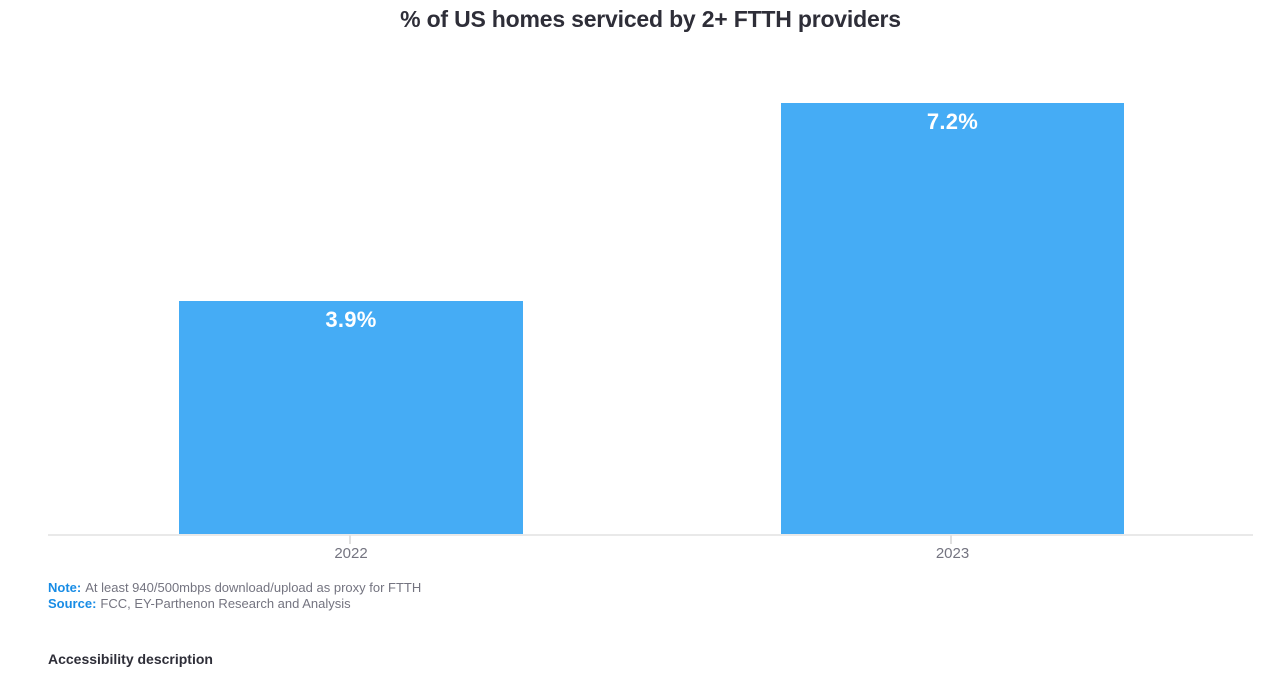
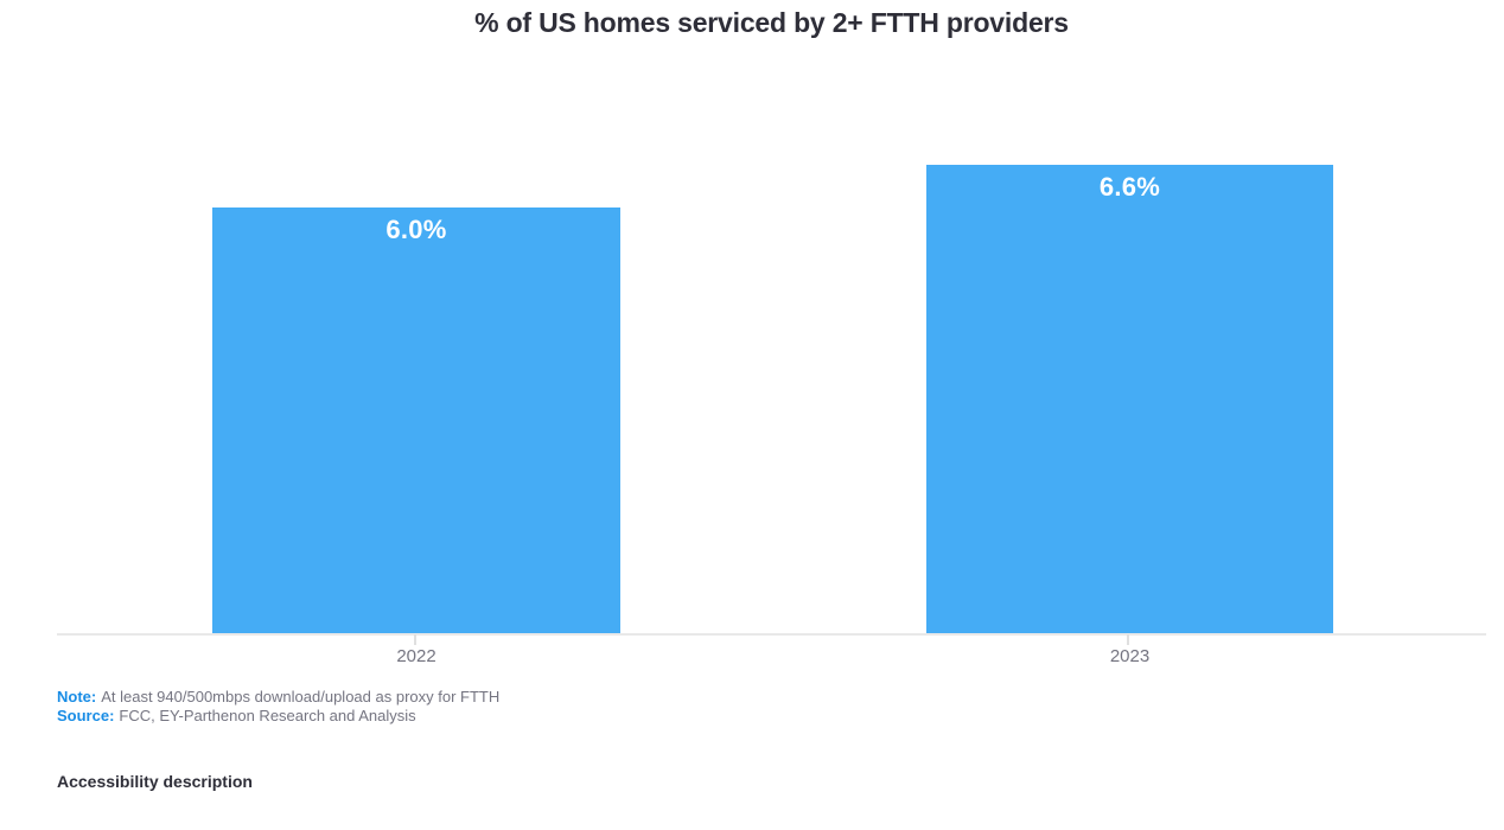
2022: 3.9% -> 6.0%
2023: 7.2% -> 6.6%
